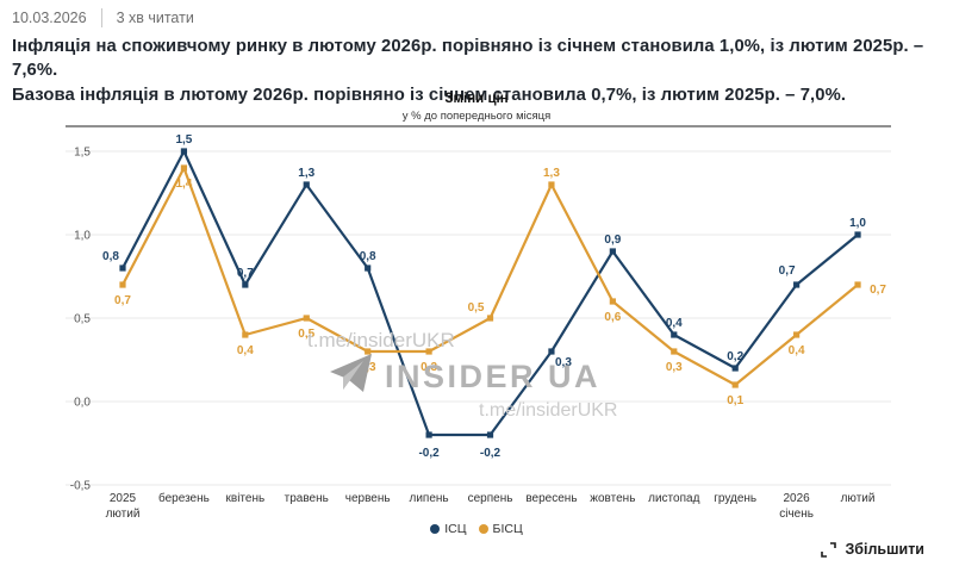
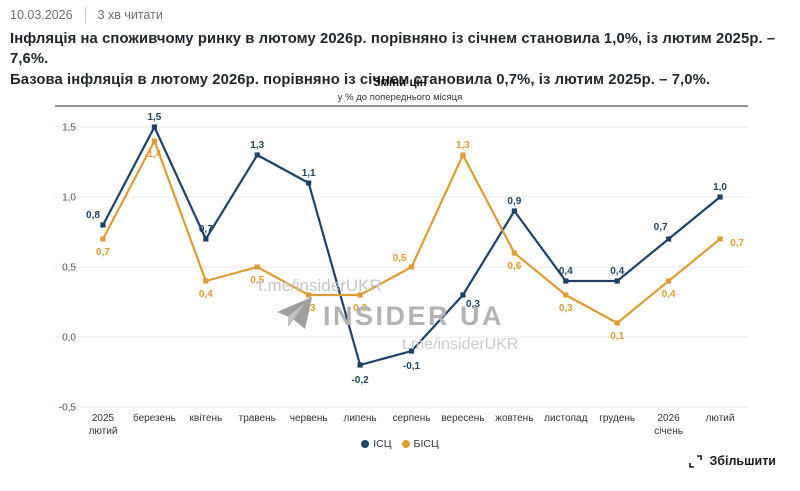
ІСЦ/червень: 0,8 -> 1,1
ІСЦ/серпень: -0,2 -> -0,1
ІСЦ/грудень: 0,2 -> 0,4
